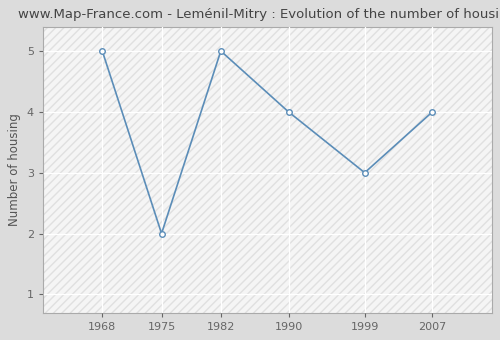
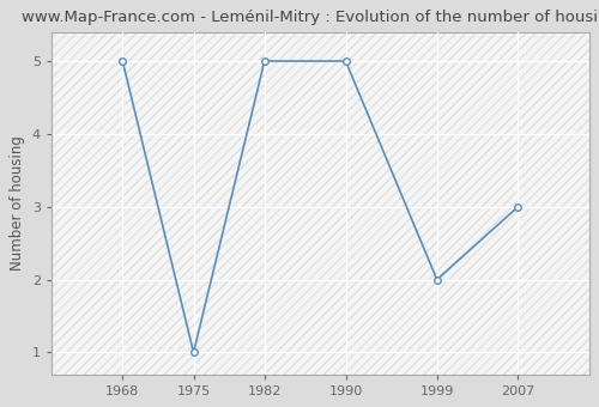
1975: 2 -> 1
1990: 4 -> 5
1999: 3 -> 2
2007: 4 -> 3
